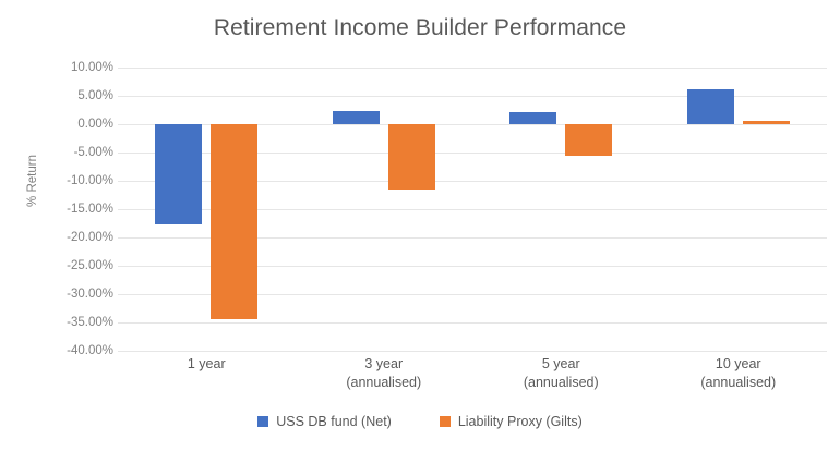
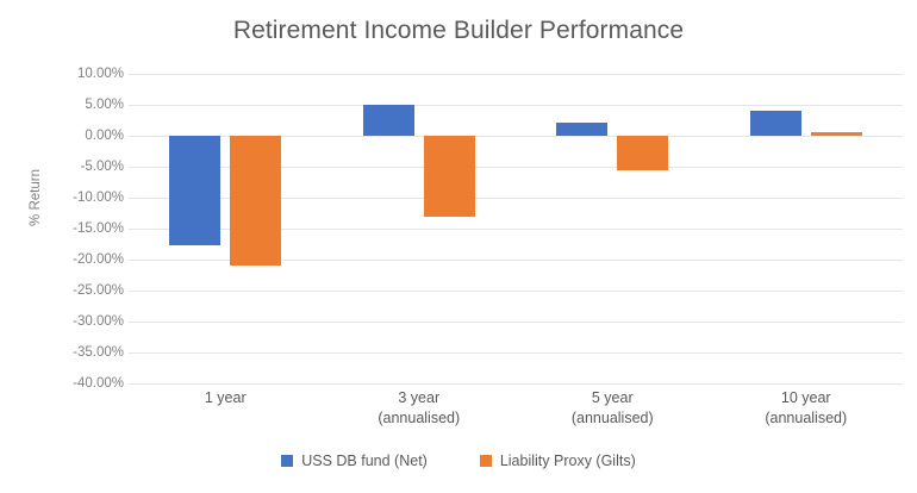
Liability Proxy (Gilts)/1 year: -34% -> -21%
USS DB fund (Net)/3 year (annualised): 2% -> 5%
Liability Proxy (Gilts)/3 year (annualised): -12% -> -13%
USS DB fund (Net)/10 year (annualised): 6% -> 4%
